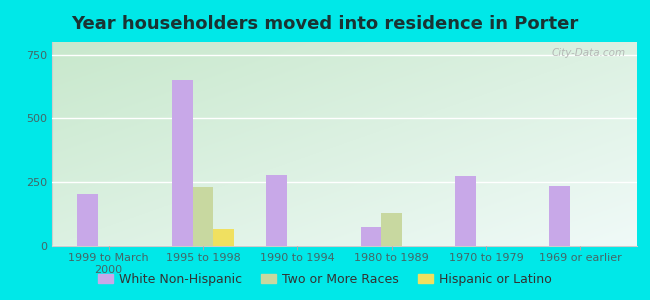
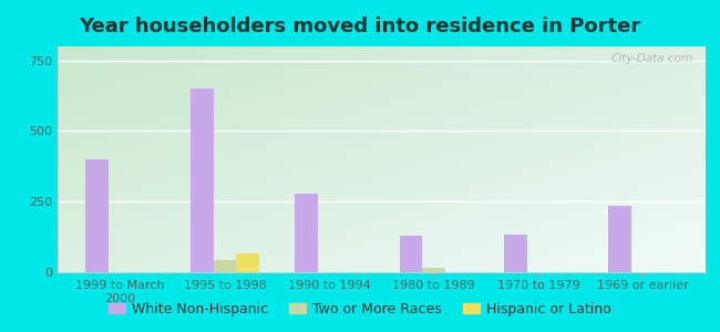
White Non-Hispanic/1999 to March 2000: 205 -> 400
Two or More Races/1995 to 1998: 230 -> 45
White Non-Hispanic/1980 to 1989: 75 -> 130
Two or More Races/1980 to 1989: 130 -> 15
White Non-Hispanic/1970 to 1979: 275 -> 135
